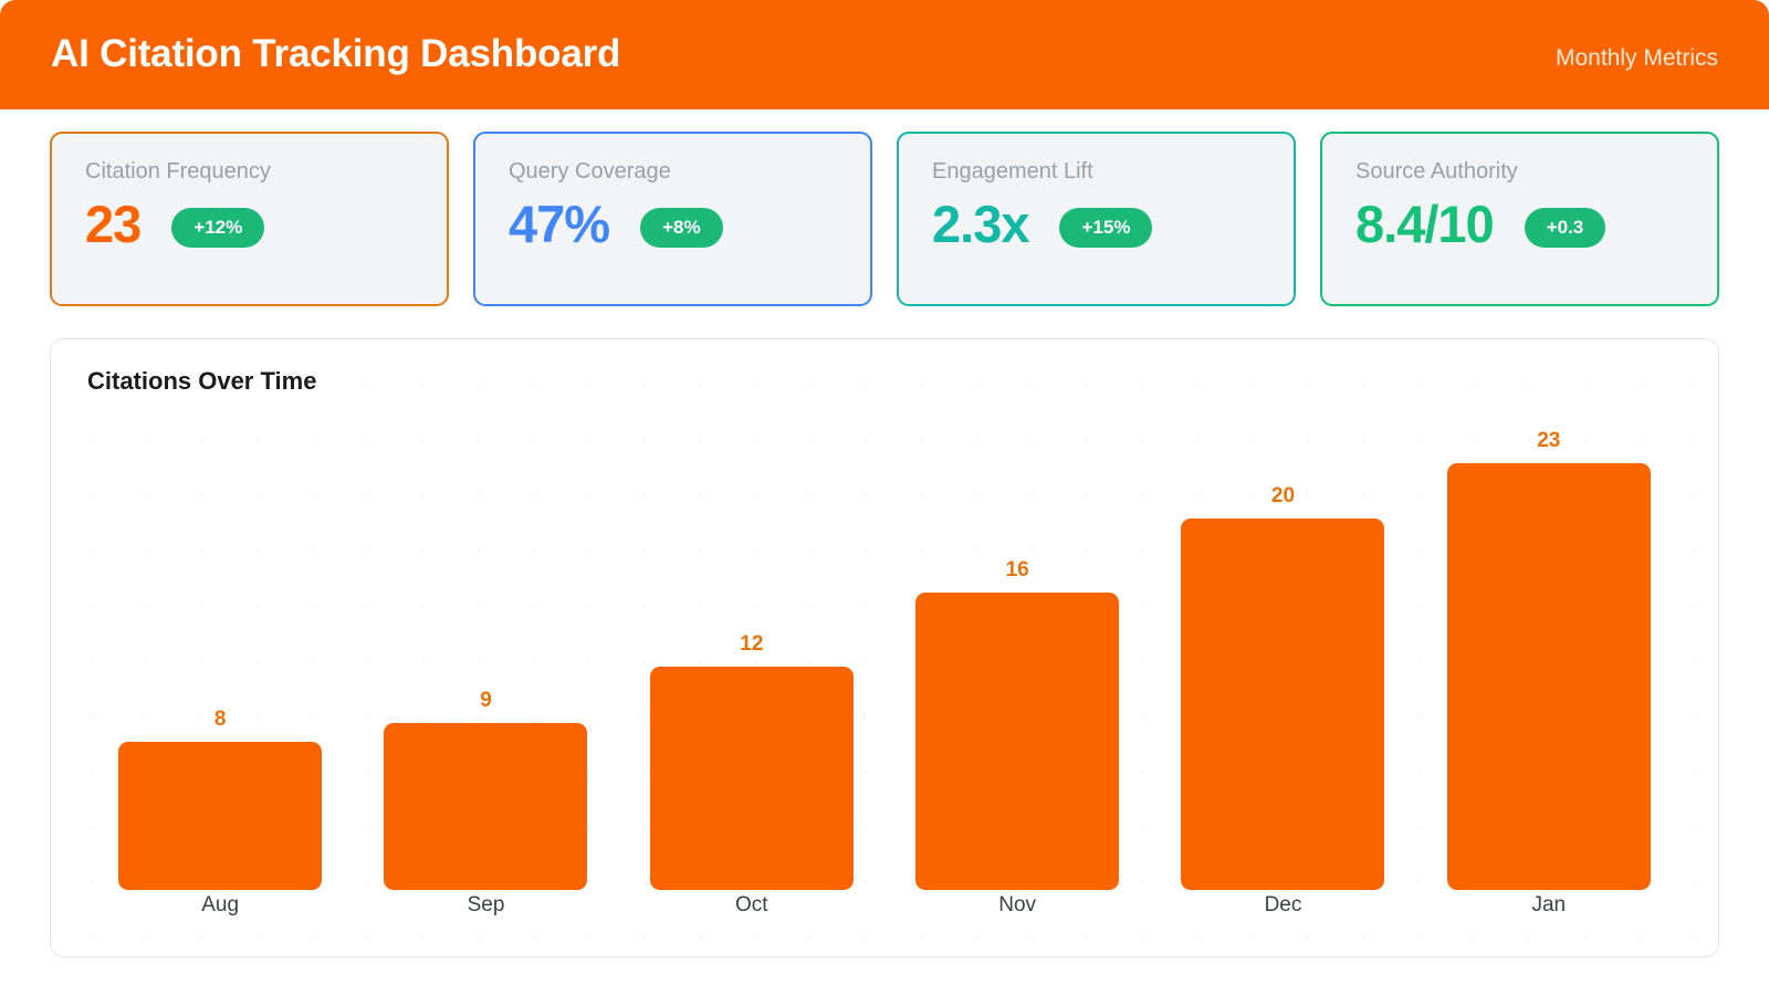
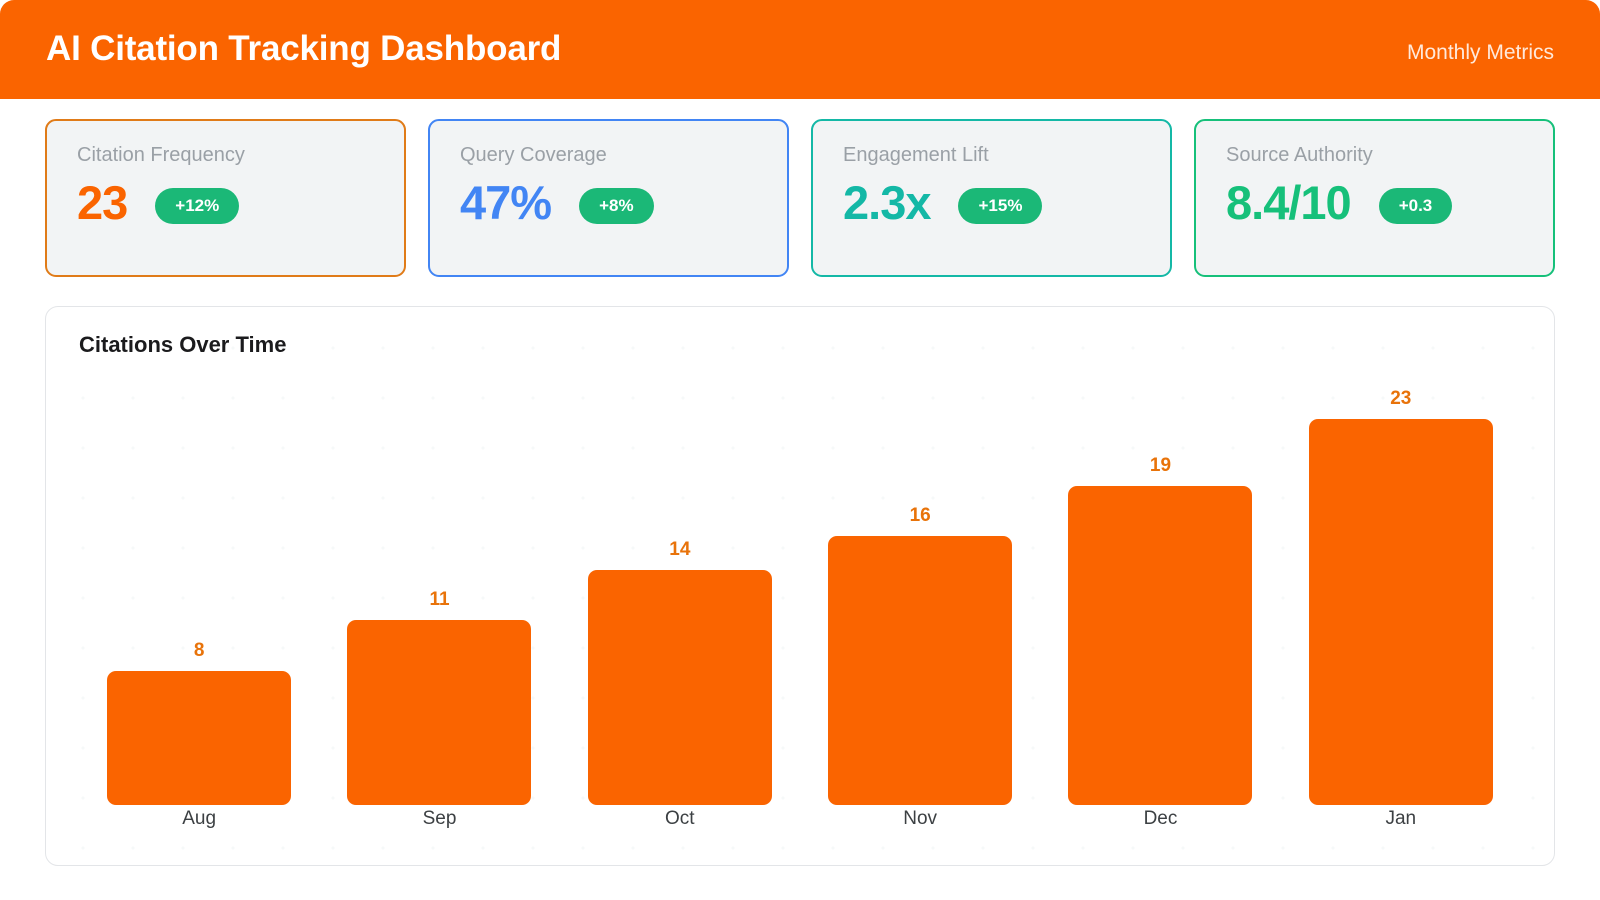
Sep: 9 -> 11
Oct: 12 -> 14
Dec: 20 -> 19
